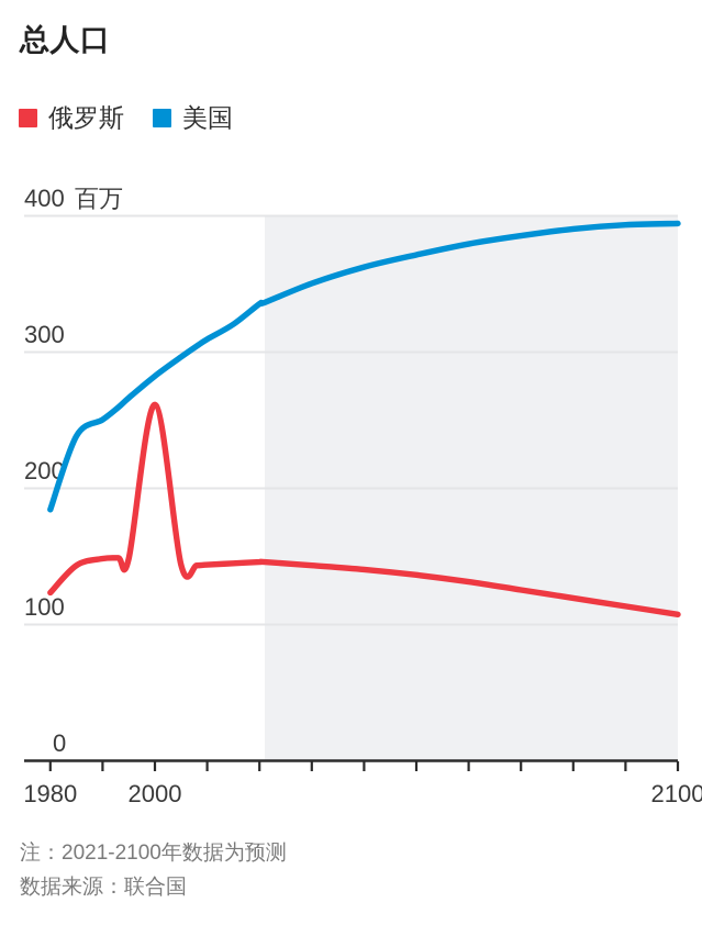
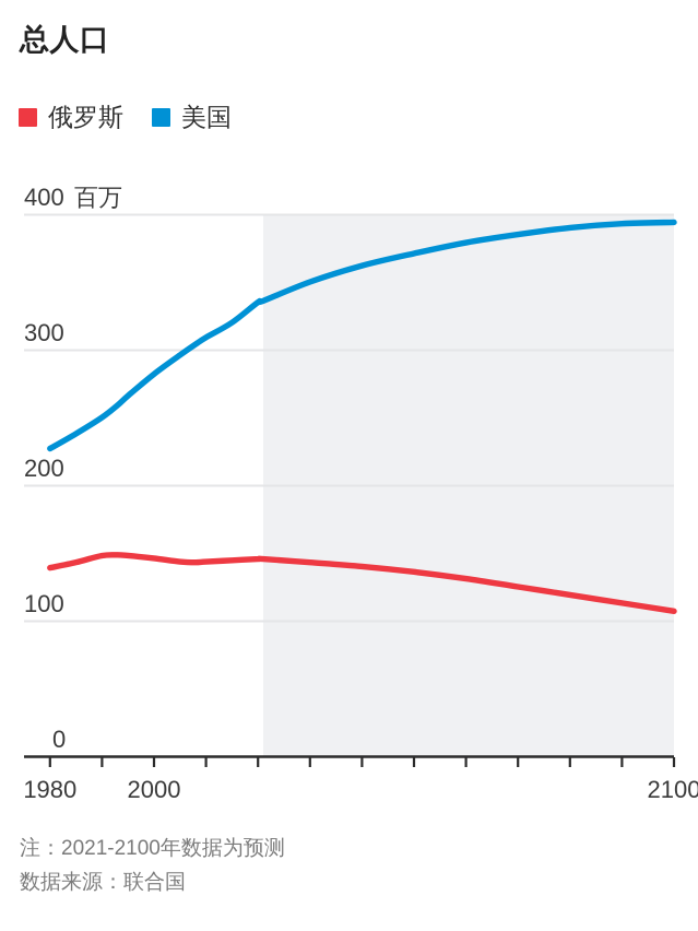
俄罗斯/1980: 123 -> 139
美国/1980: 184 -> 227
俄罗斯/2000: 261 -> 146
